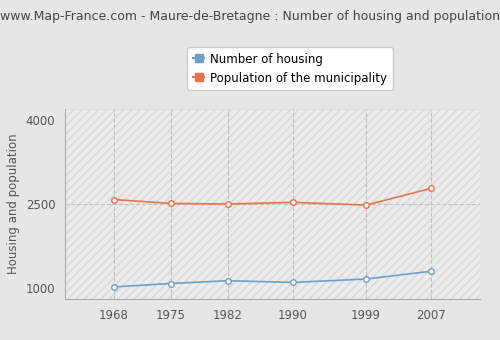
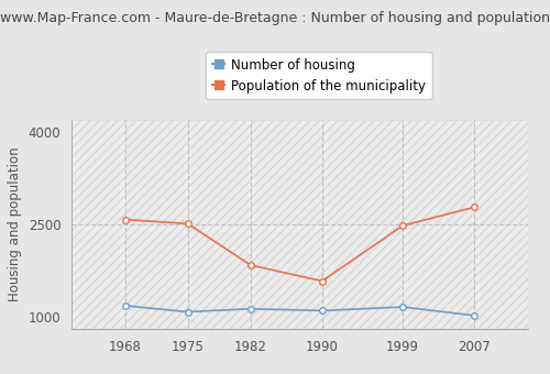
Number of housing/1968: 1020 -> 1180
Population of the municipality/1982: 2500 -> 1840
Population of the municipality/1990: 2530 -> 1580
Number of housing/2007: 1300 -> 1020
